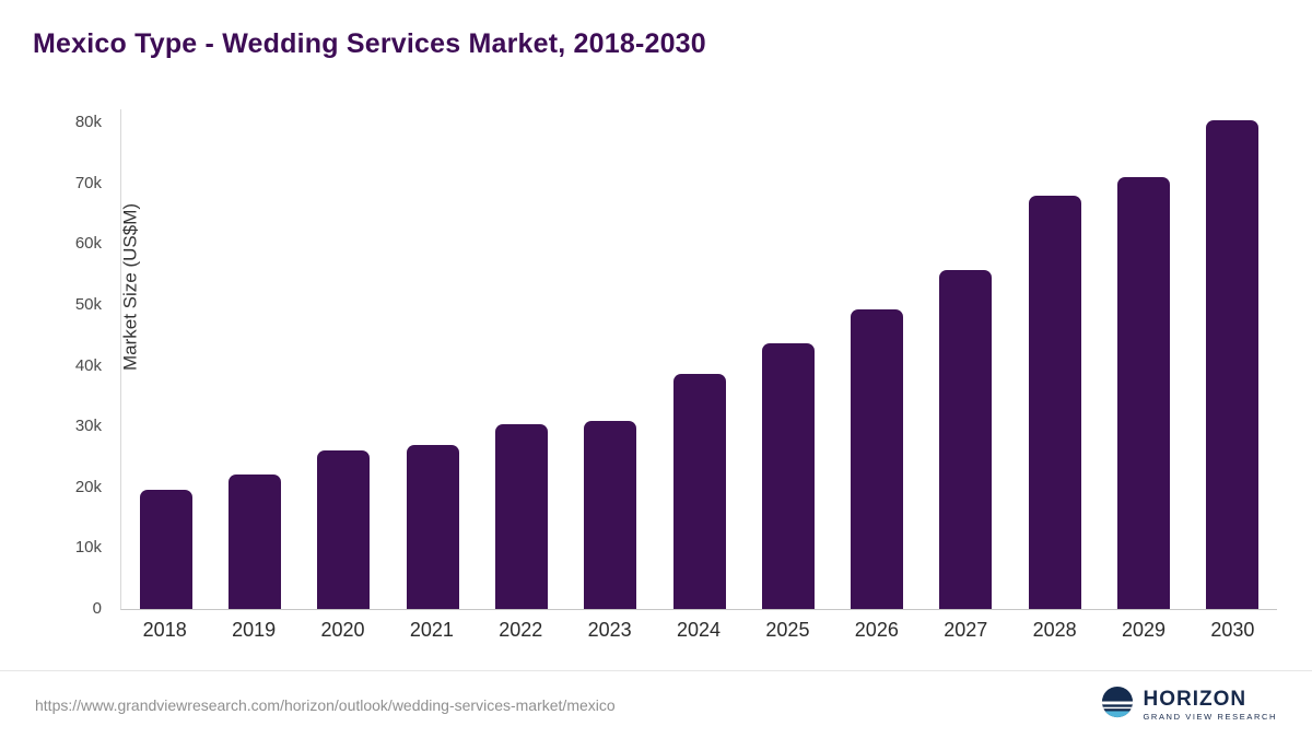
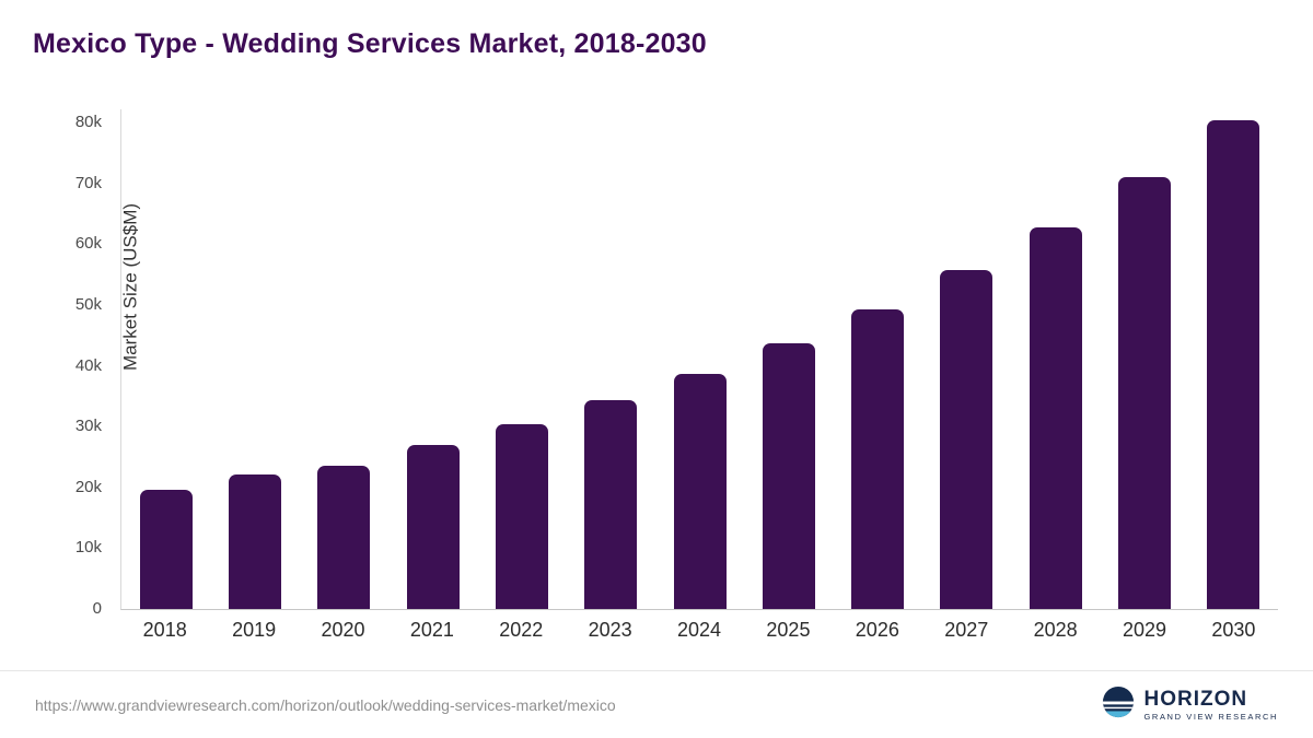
2020: 26k -> 24k
2023: 31k -> 34k
2028: 68k -> 63k
